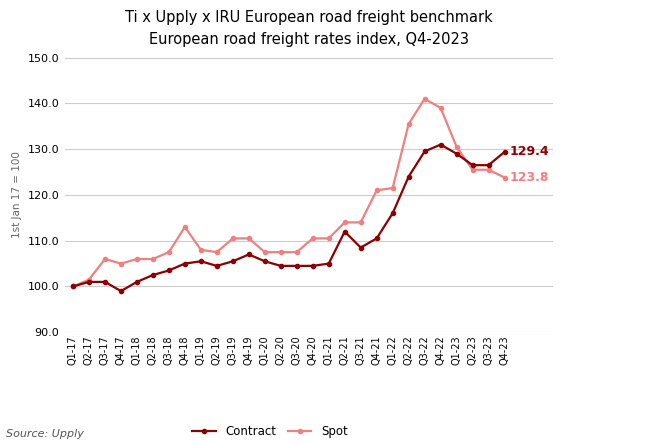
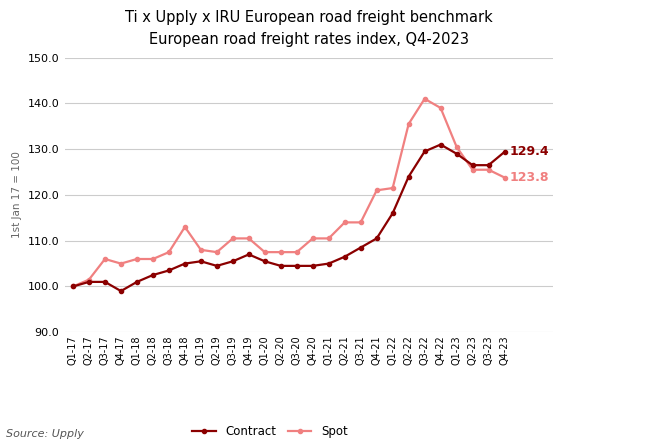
Contract/Q2-21: 112.0 -> 106.5
